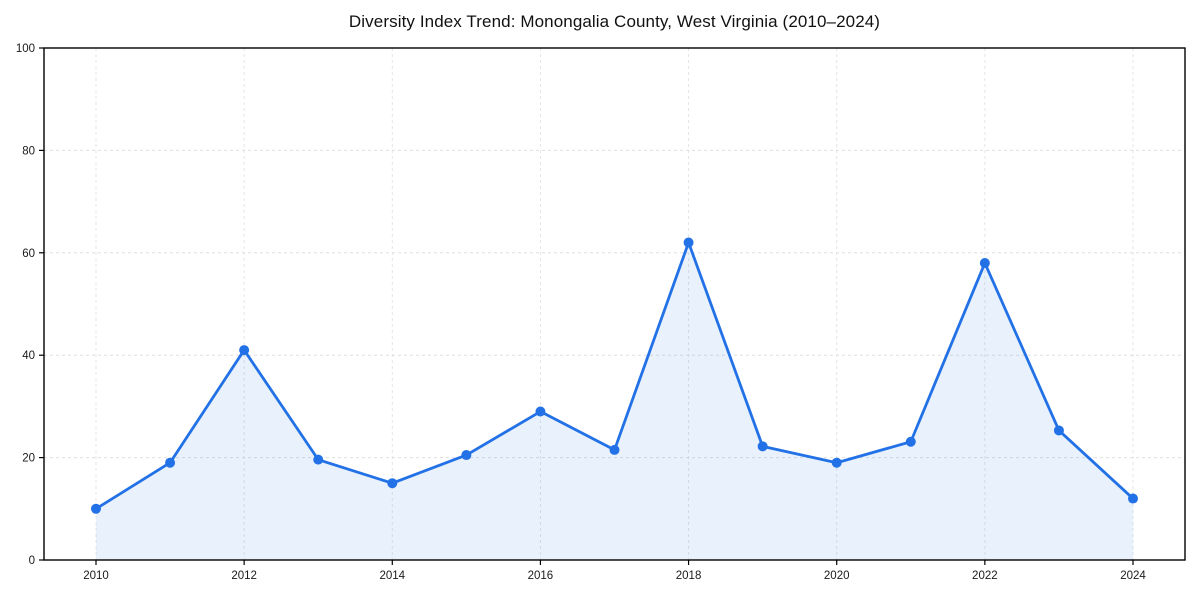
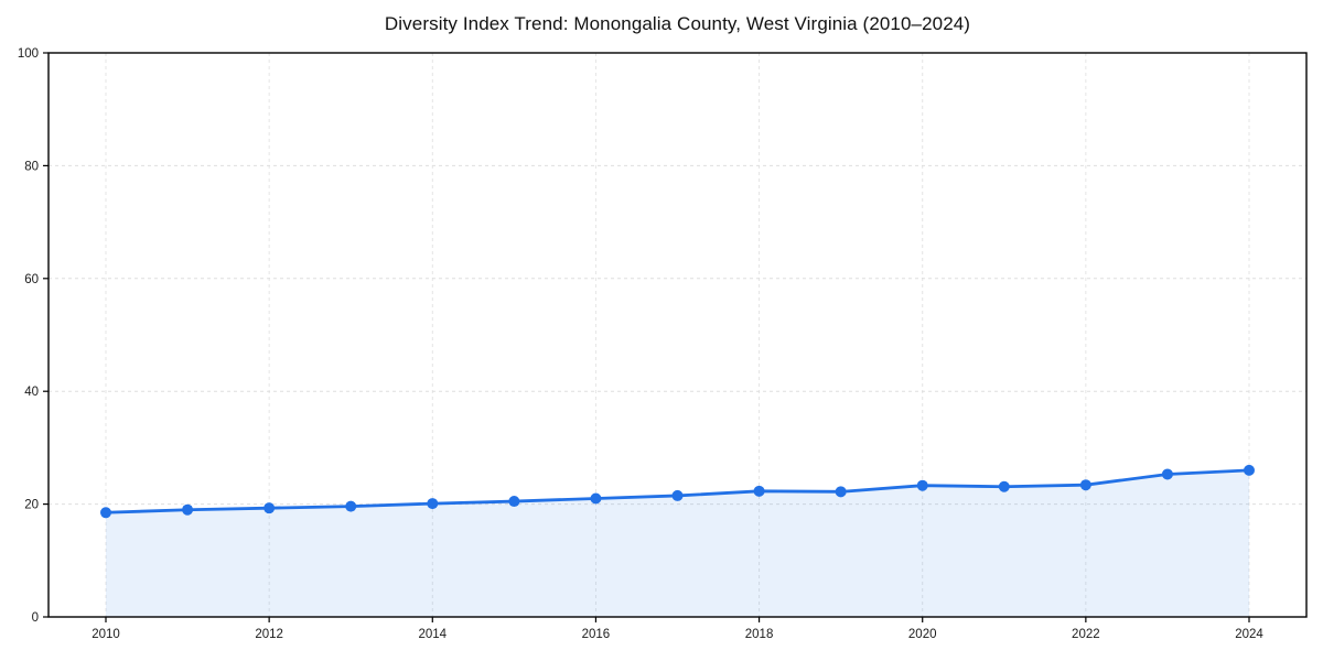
2010: 10 -> 18
2012: 41 -> 19
2014: 15 -> 20
2016: 29 -> 21
2018: 62 -> 22
2020: 19 -> 23
2022: 58 -> 23
2024: 12 -> 26
